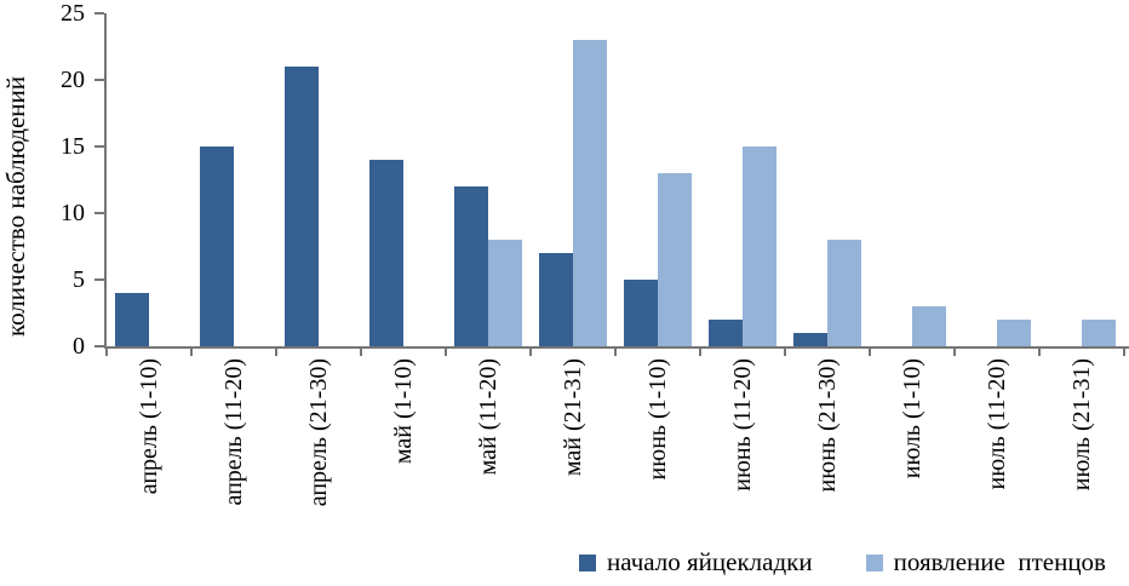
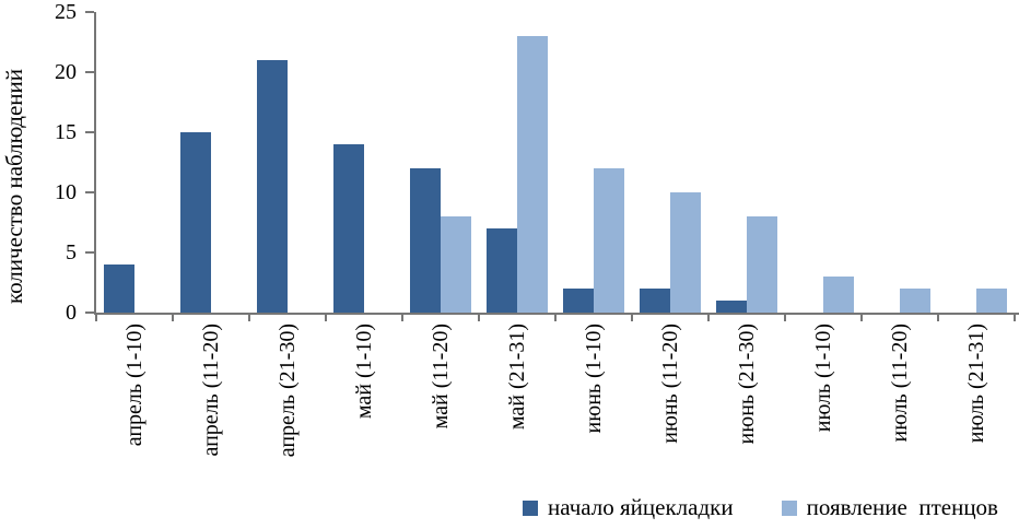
начало яйцекладки/июнь (1-10): 5 -> 2
появление птенцов/июнь (1-10): 13 -> 12
появление птенцов/июнь (11-20): 15 -> 10
